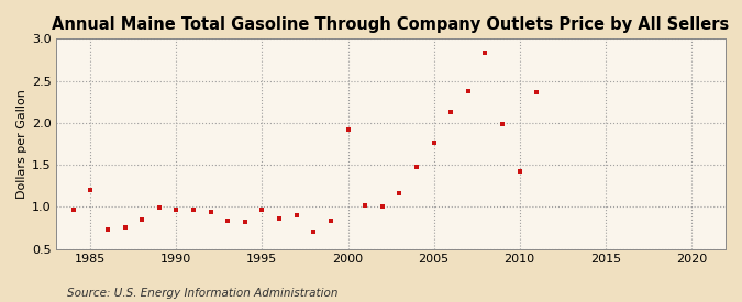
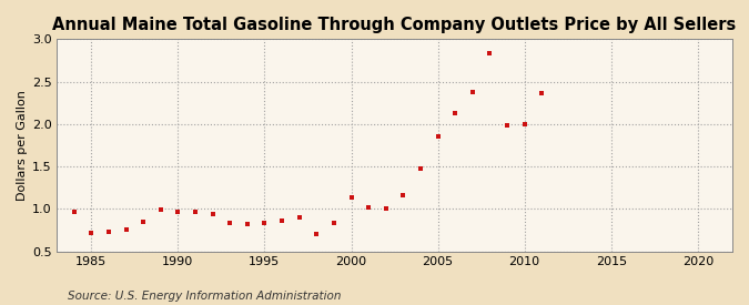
1985: 1.20 -> 0.72
1995: 0.96 -> 0.83
2000: 1.92 -> 1.13
2005: 1.76 -> 1.85
2010: 1.42 -> 2.00
